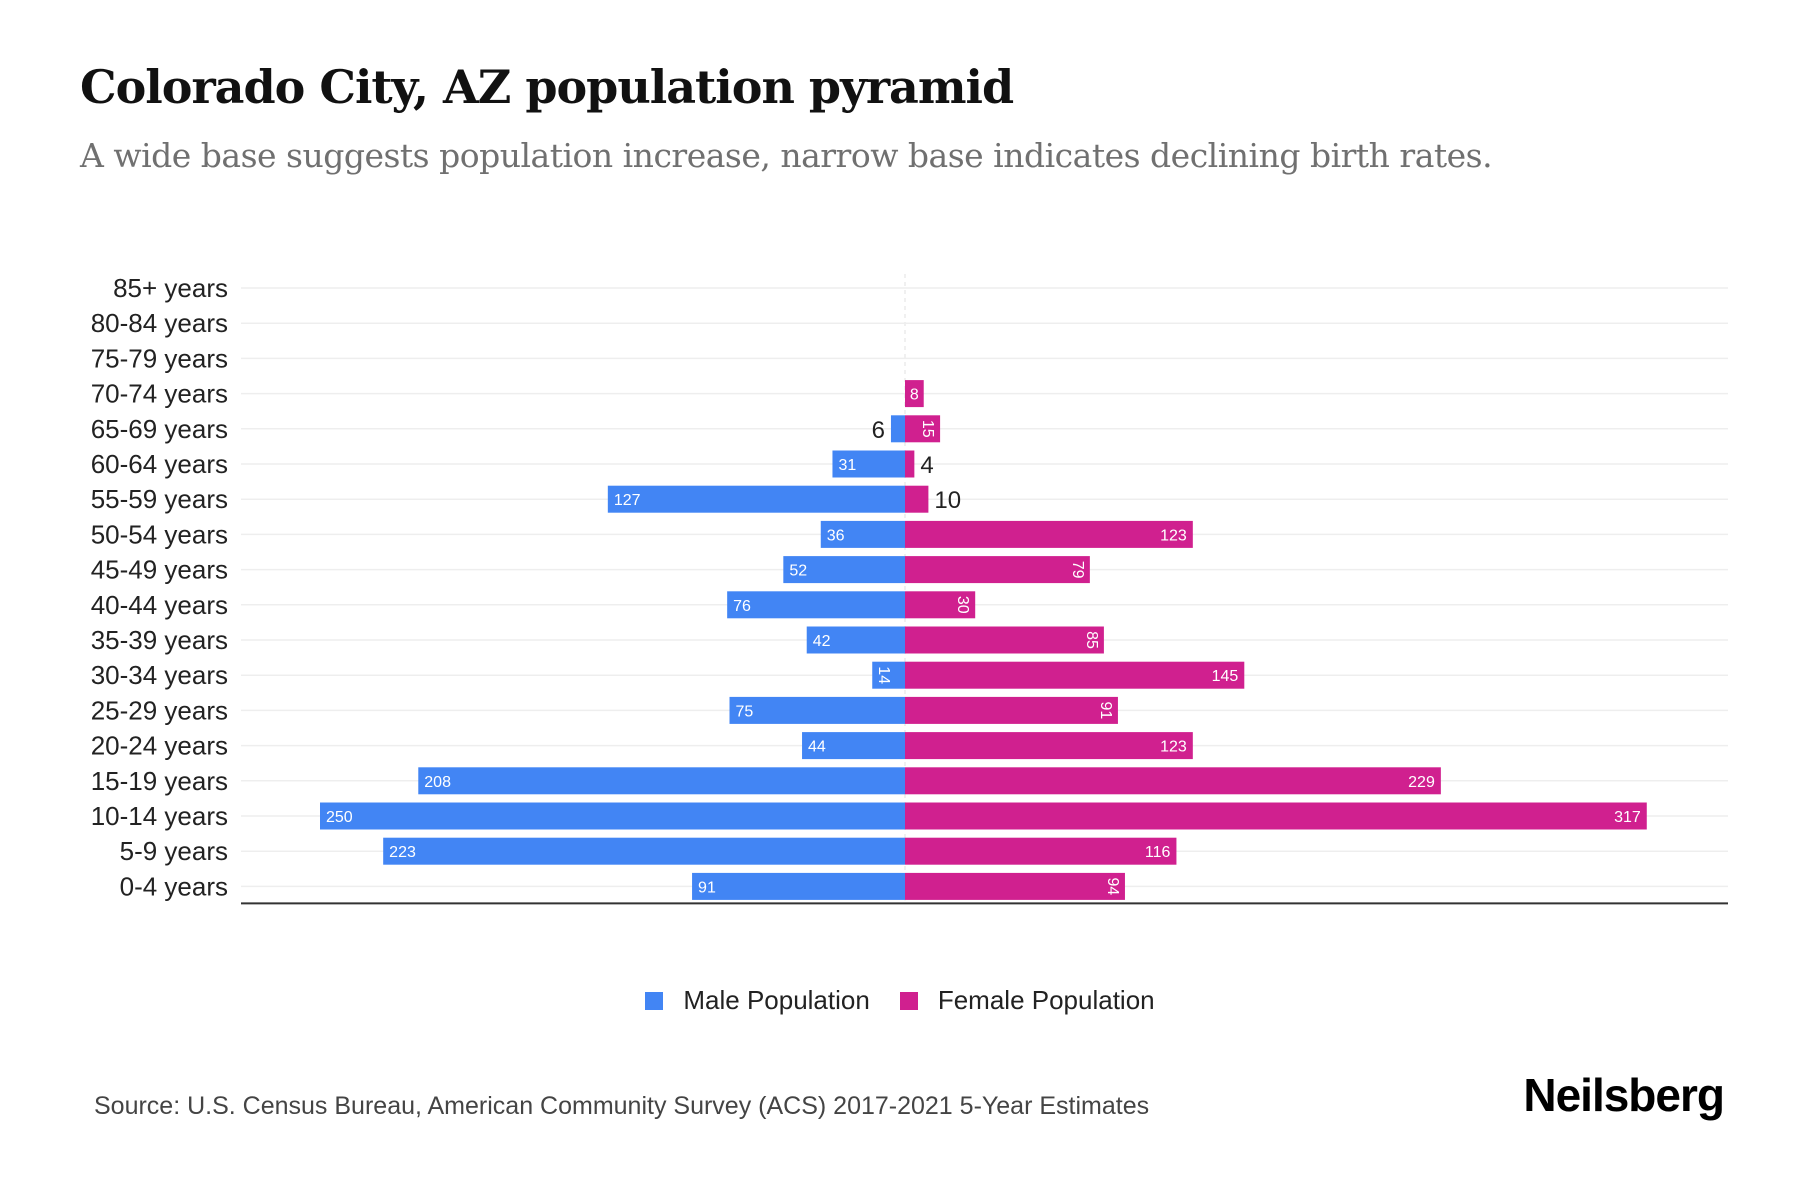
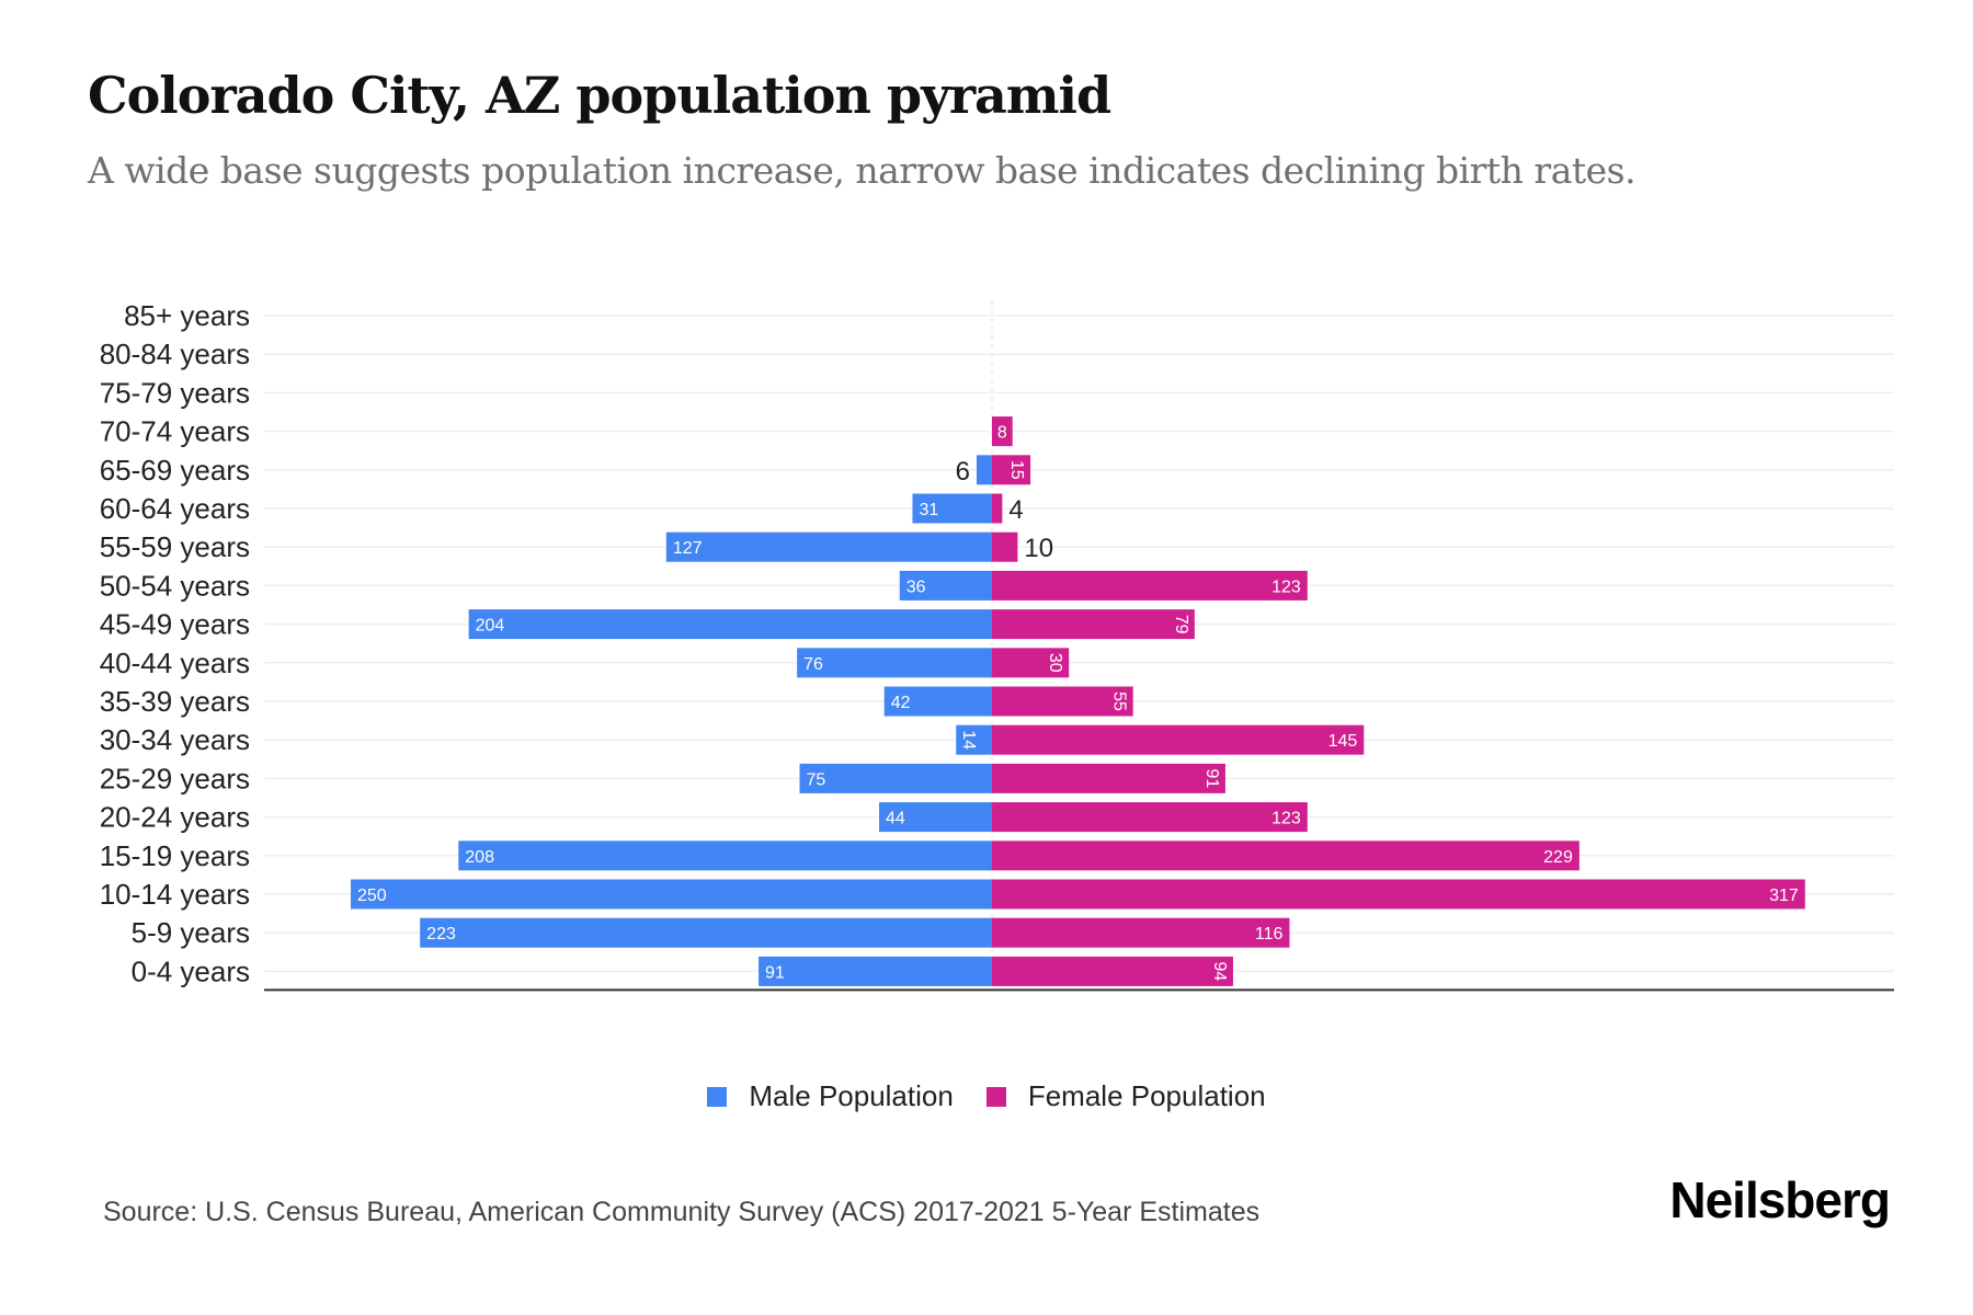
Male Population/45-49 years: 52 -> 204
Female Population/35-39 years: 85 -> 55
